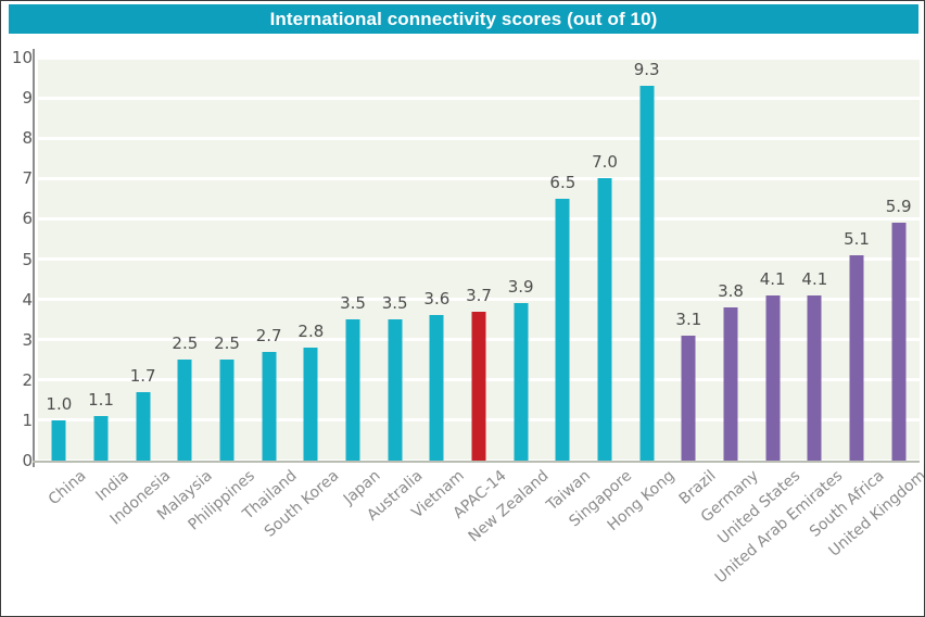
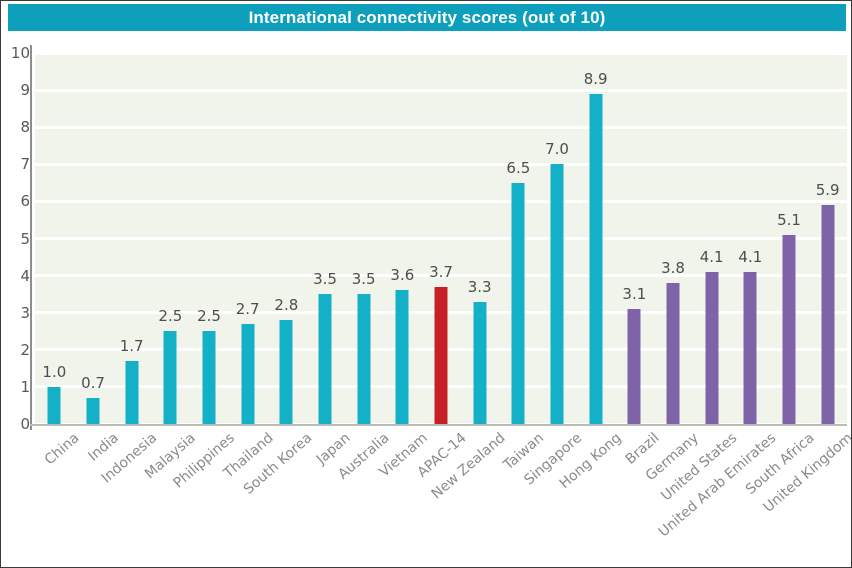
India: 1.1 -> 0.7
New Zealand: 3.9 -> 3.3
Hong Kong: 9.3 -> 8.9
